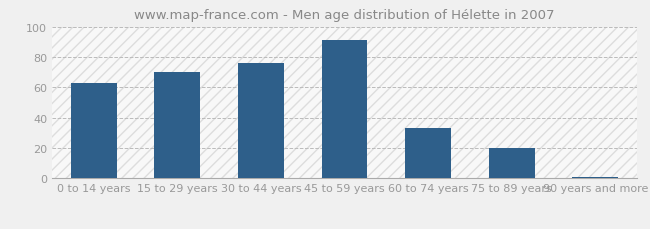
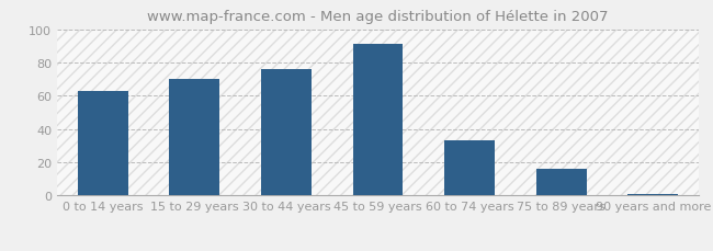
75 to 89 years: 20 -> 16
